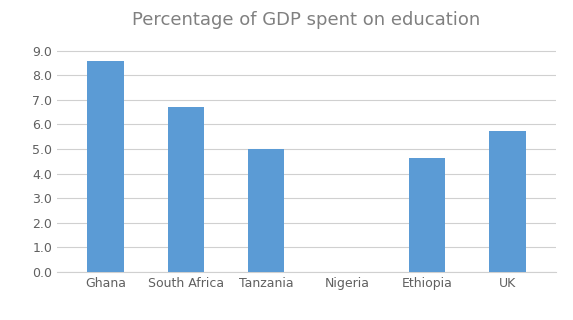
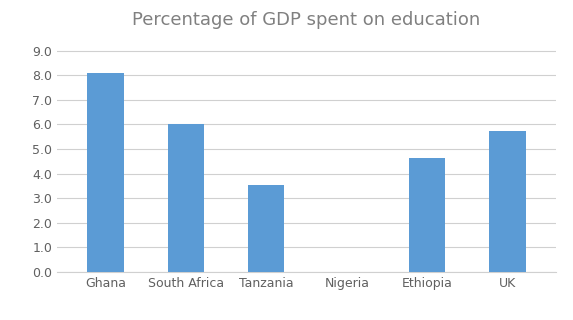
Ghana: 8.60 -> 8.10
South Africa: 6.70 -> 6.00
Tanzania: 5.00 -> 3.55
